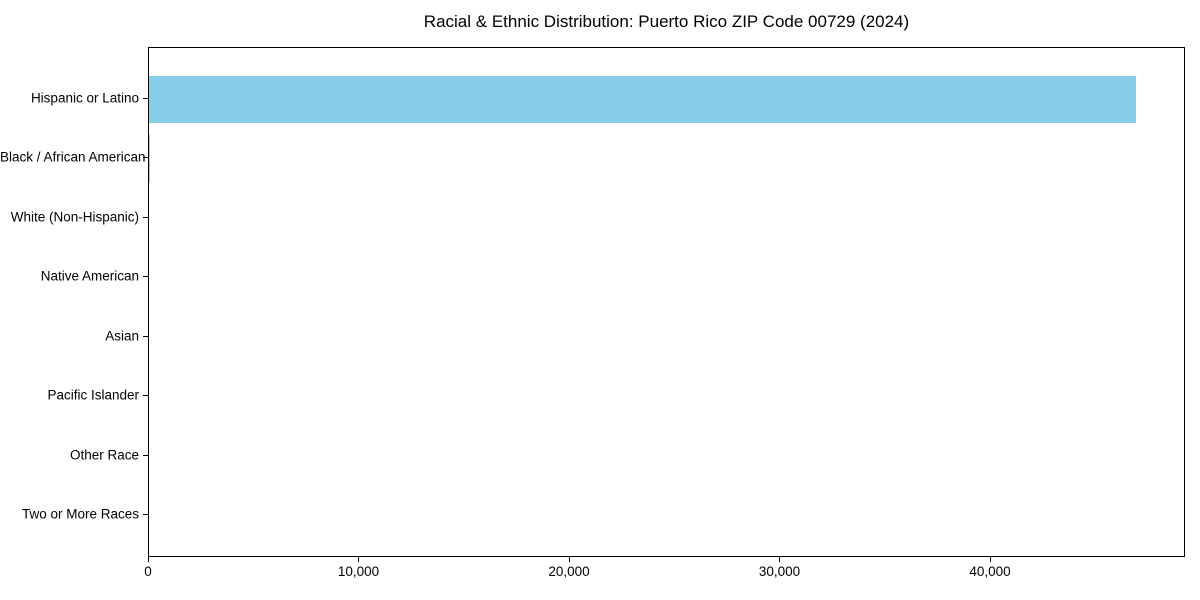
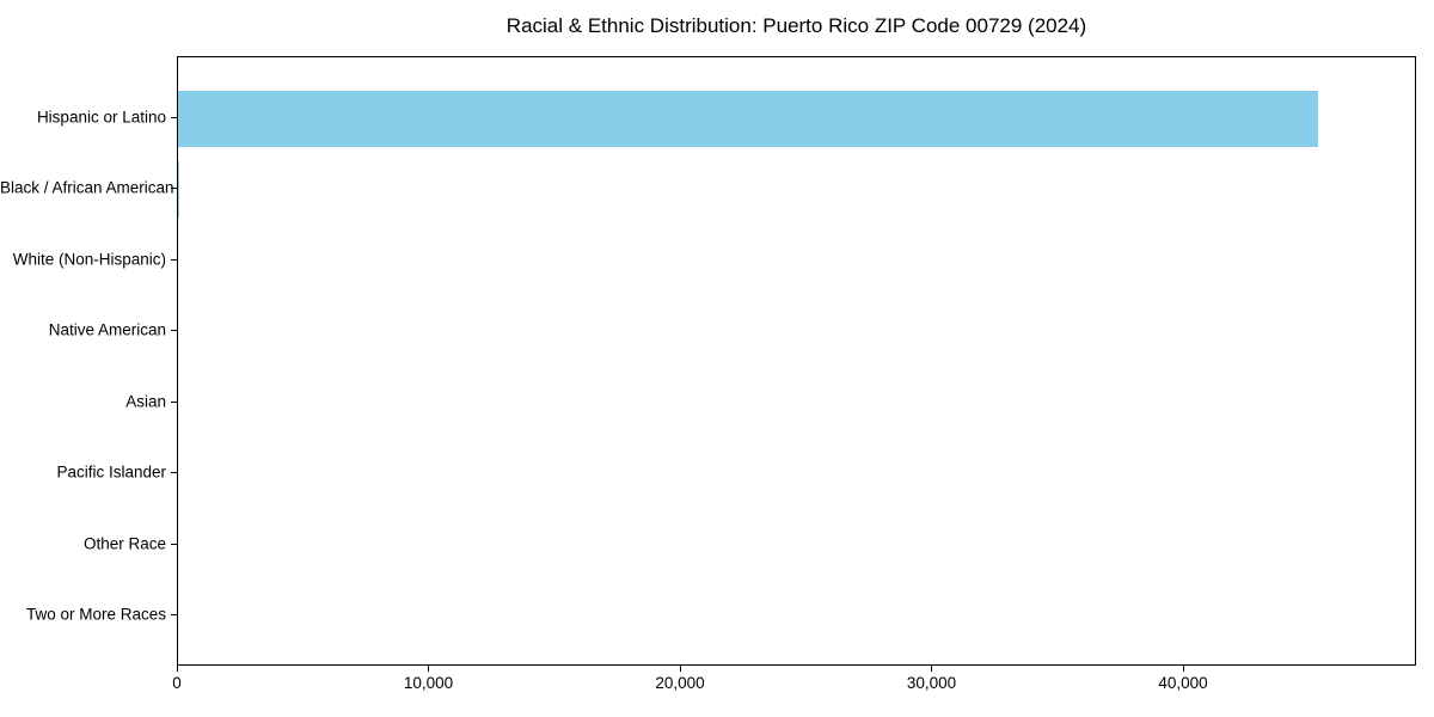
Hispanic or Latino: 46900 -> 45300
